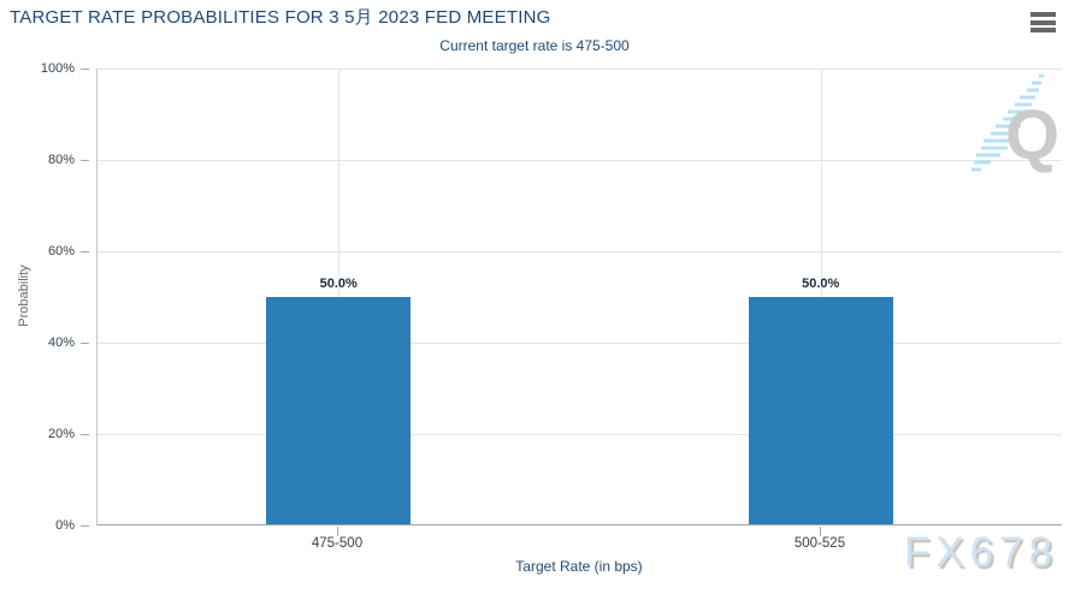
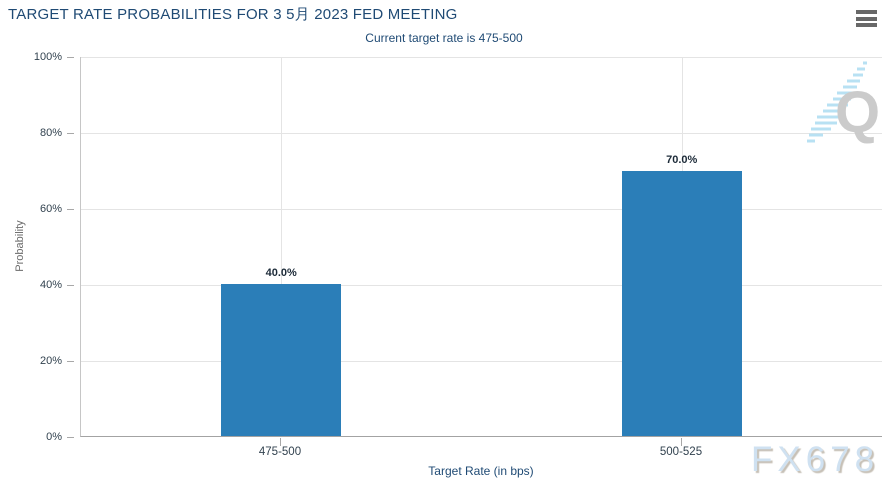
475-500: 50.0% -> 40.0%
500-525: 50.0% -> 70.0%
